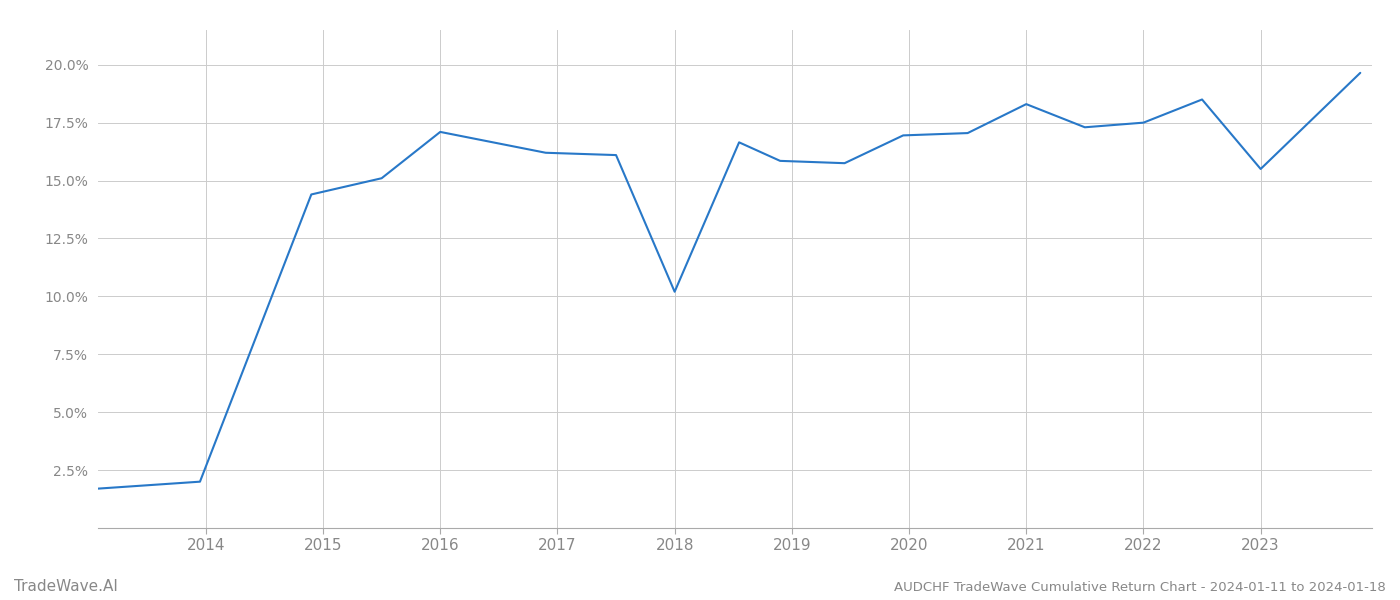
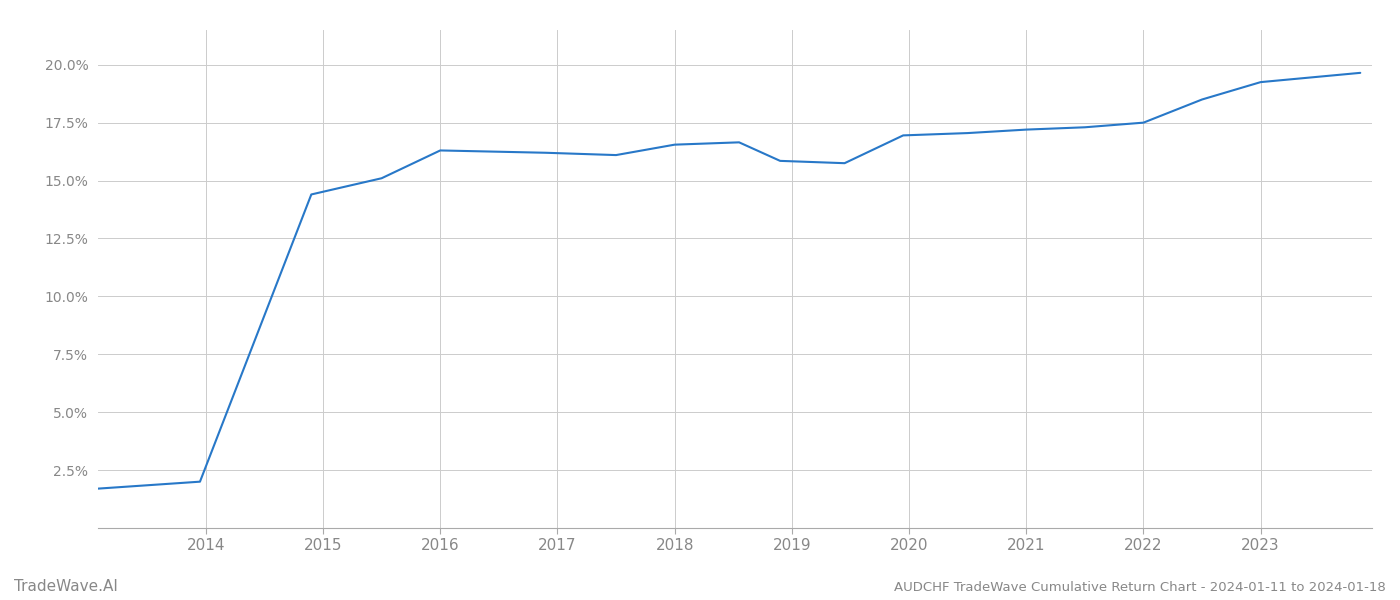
2016: 17.10% -> 16.30%
2018: 10.20% -> 16.55%
2021: 18.30% -> 17.20%
2023: 15.50% -> 19.25%
